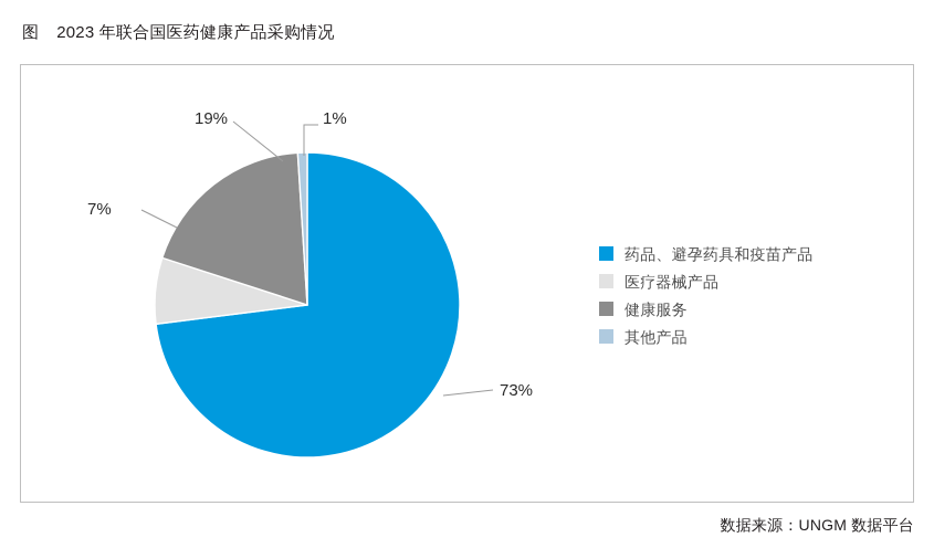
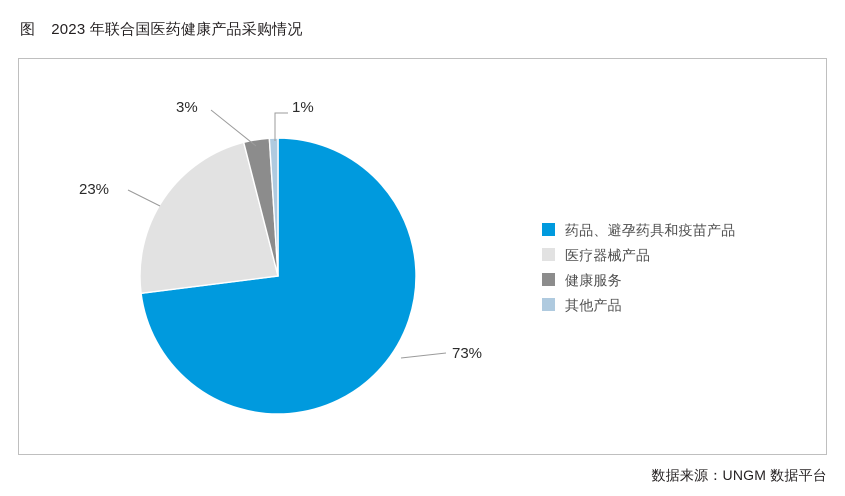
医疗器械产品: 7% -> 23%
健康服务: 19% -> 3%
